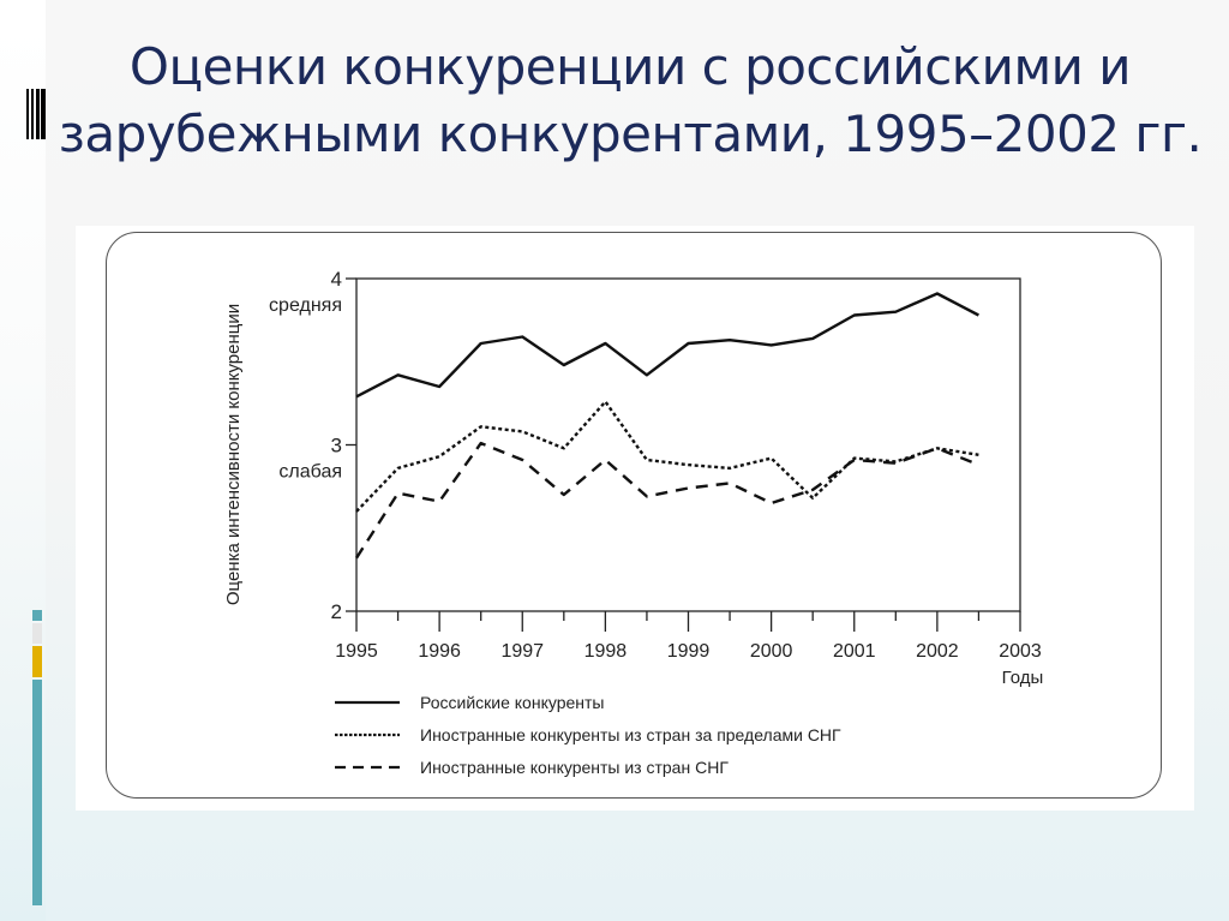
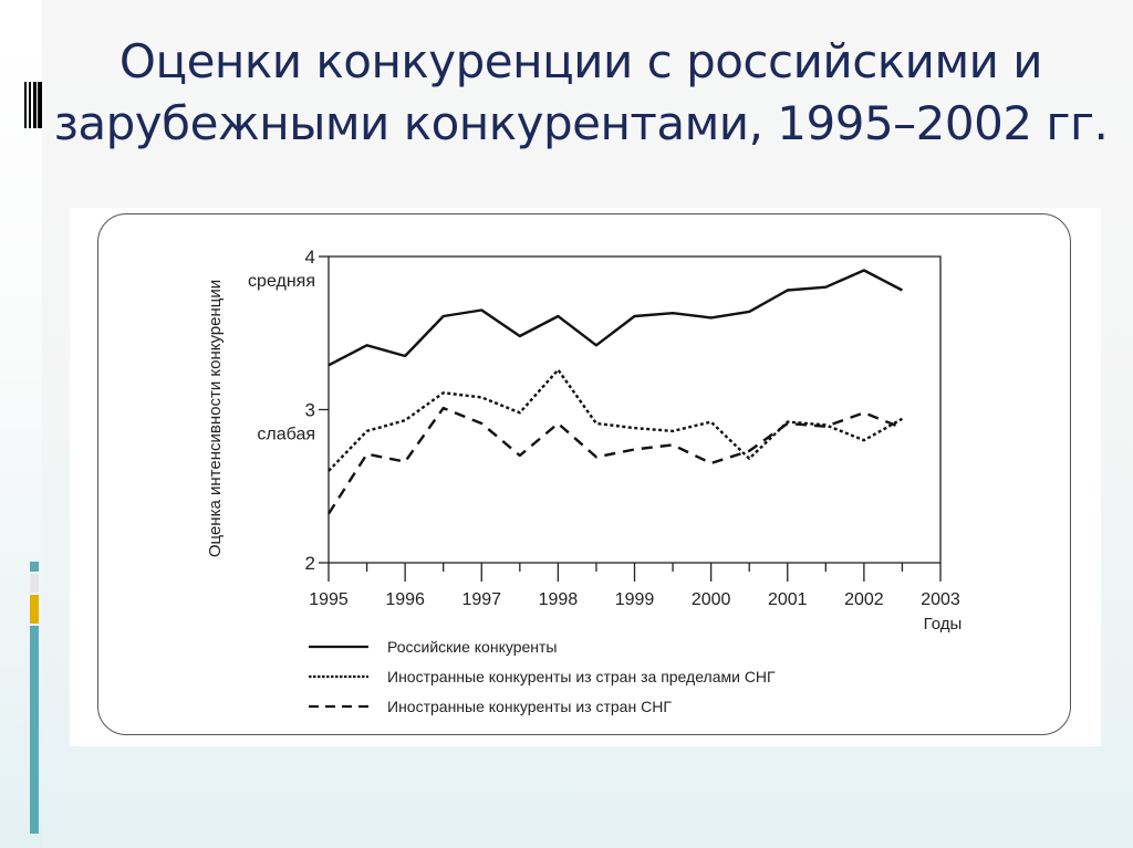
Иностранные конкуренты из стран за пределами СНГ/2002: 2.98 -> 2.80
